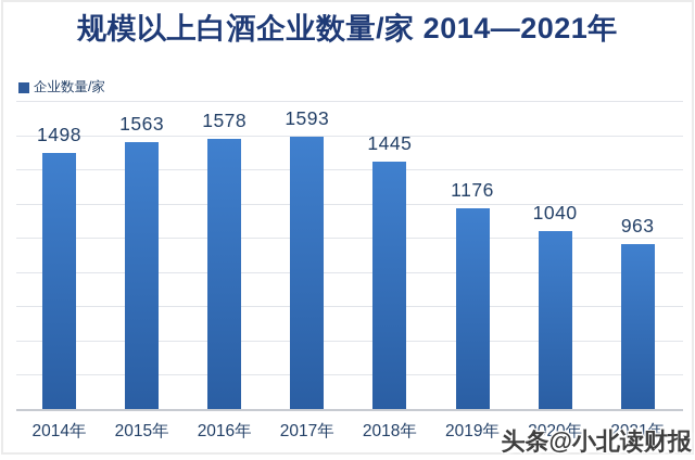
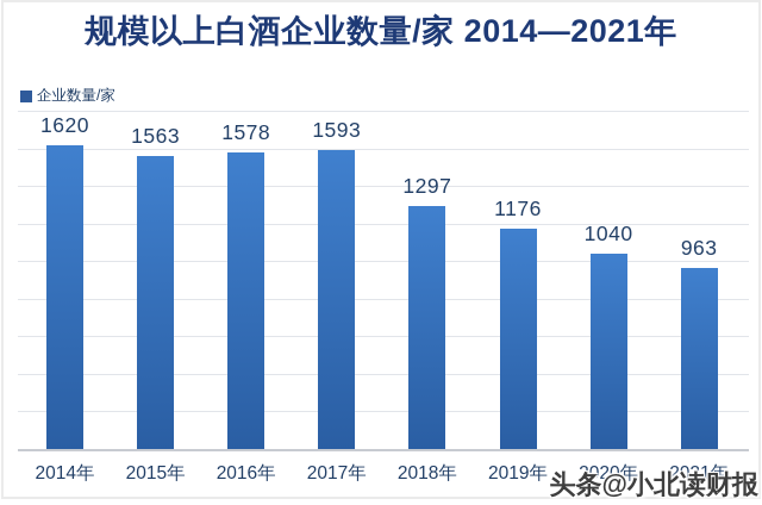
2014年: 1498 -> 1620
2018年: 1445 -> 1297
